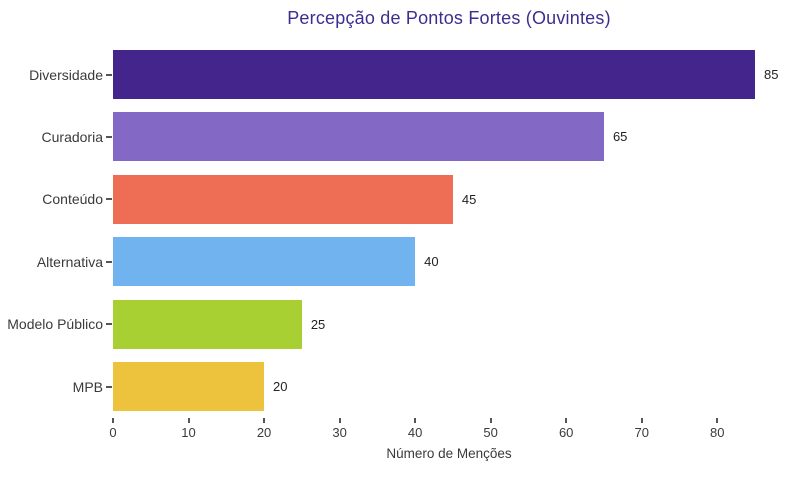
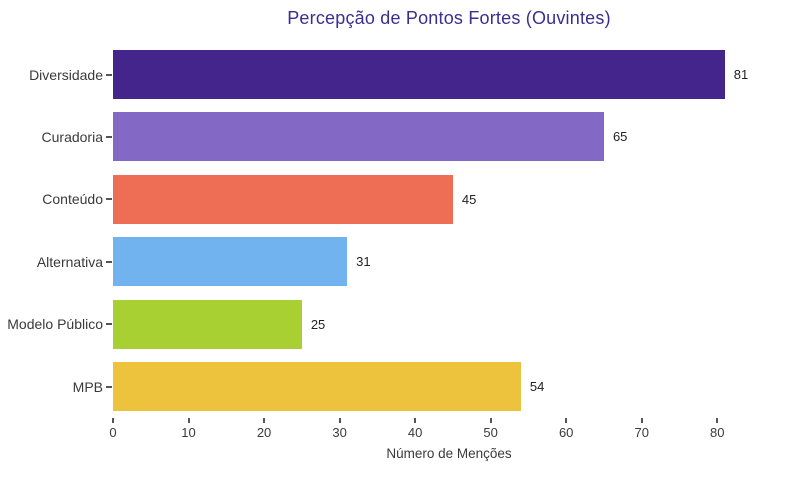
Diversidade: 85 -> 81
Alternativa: 40 -> 31
MPB: 20 -> 54
